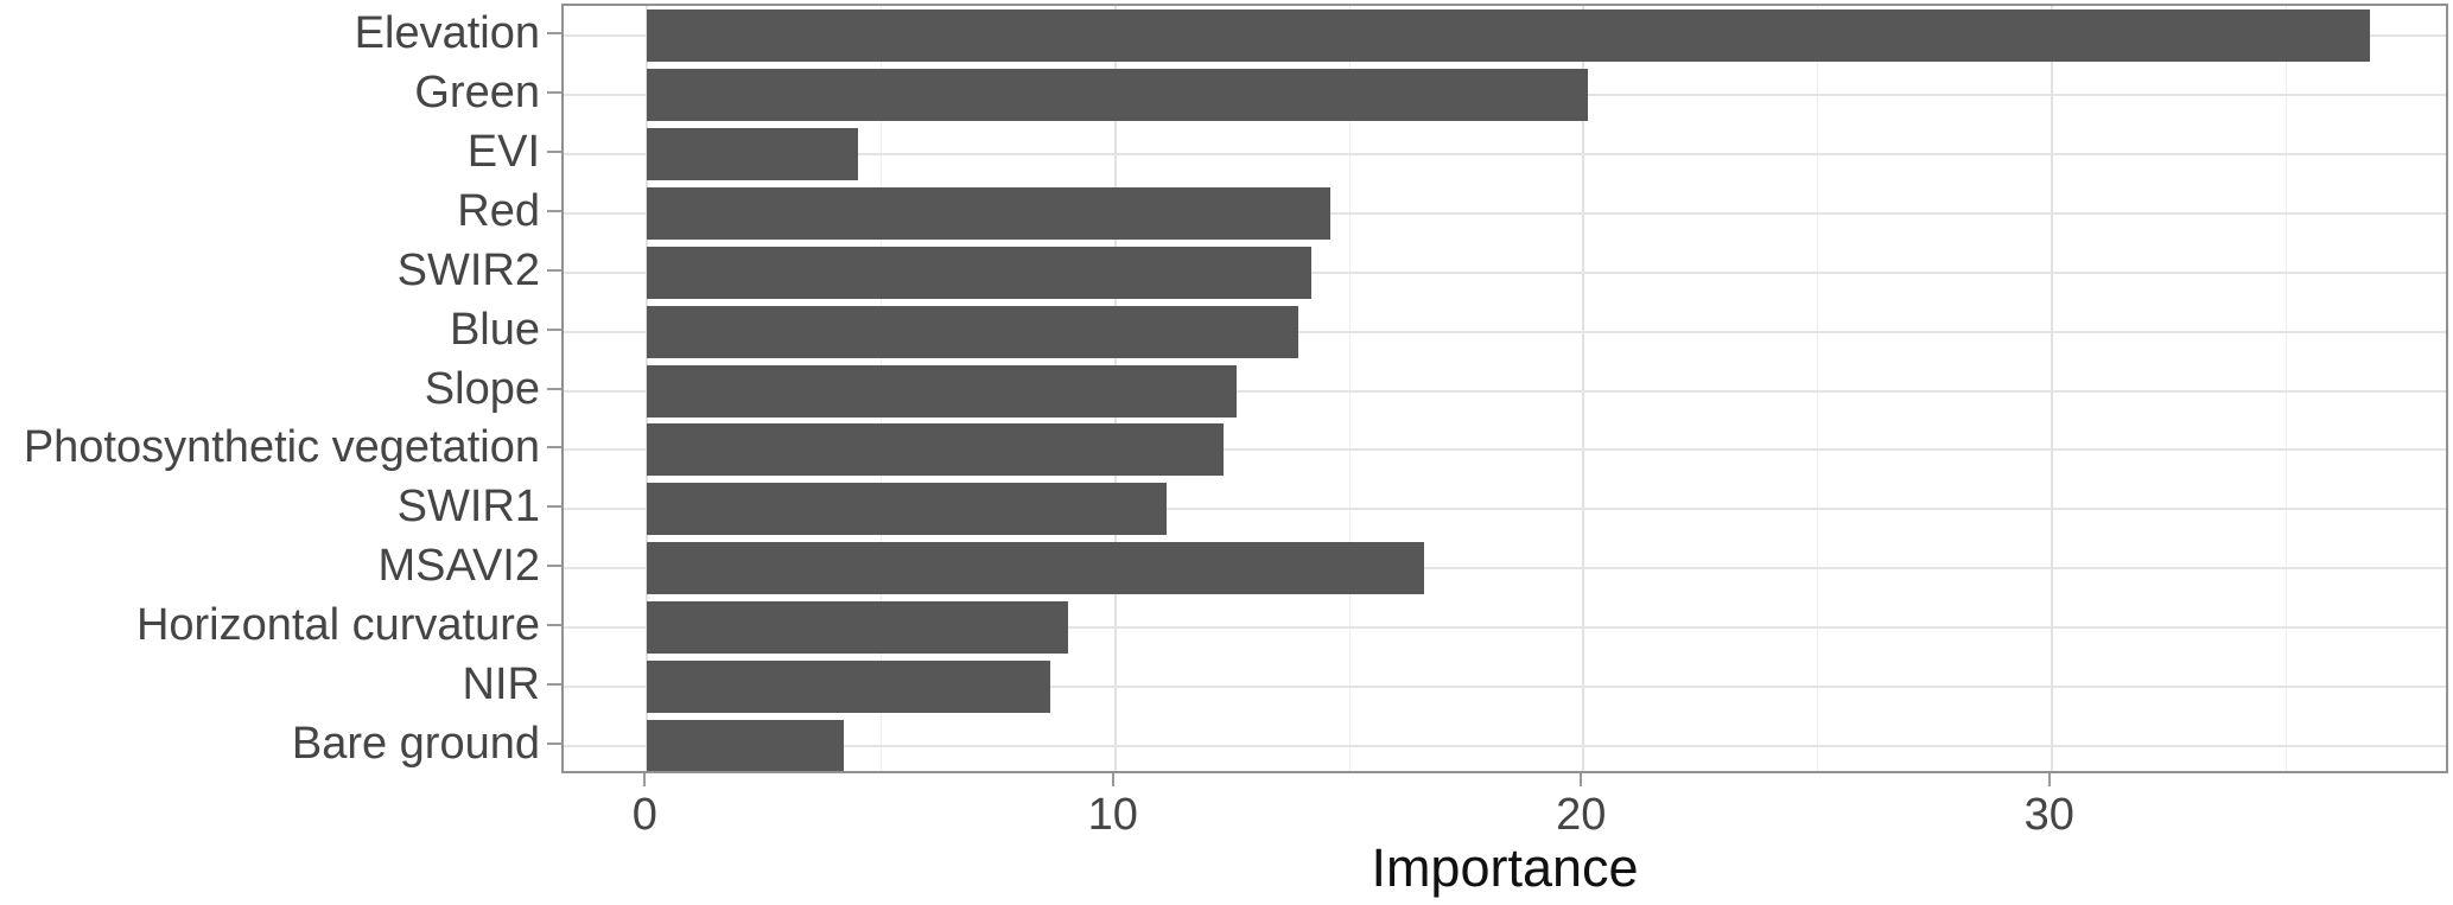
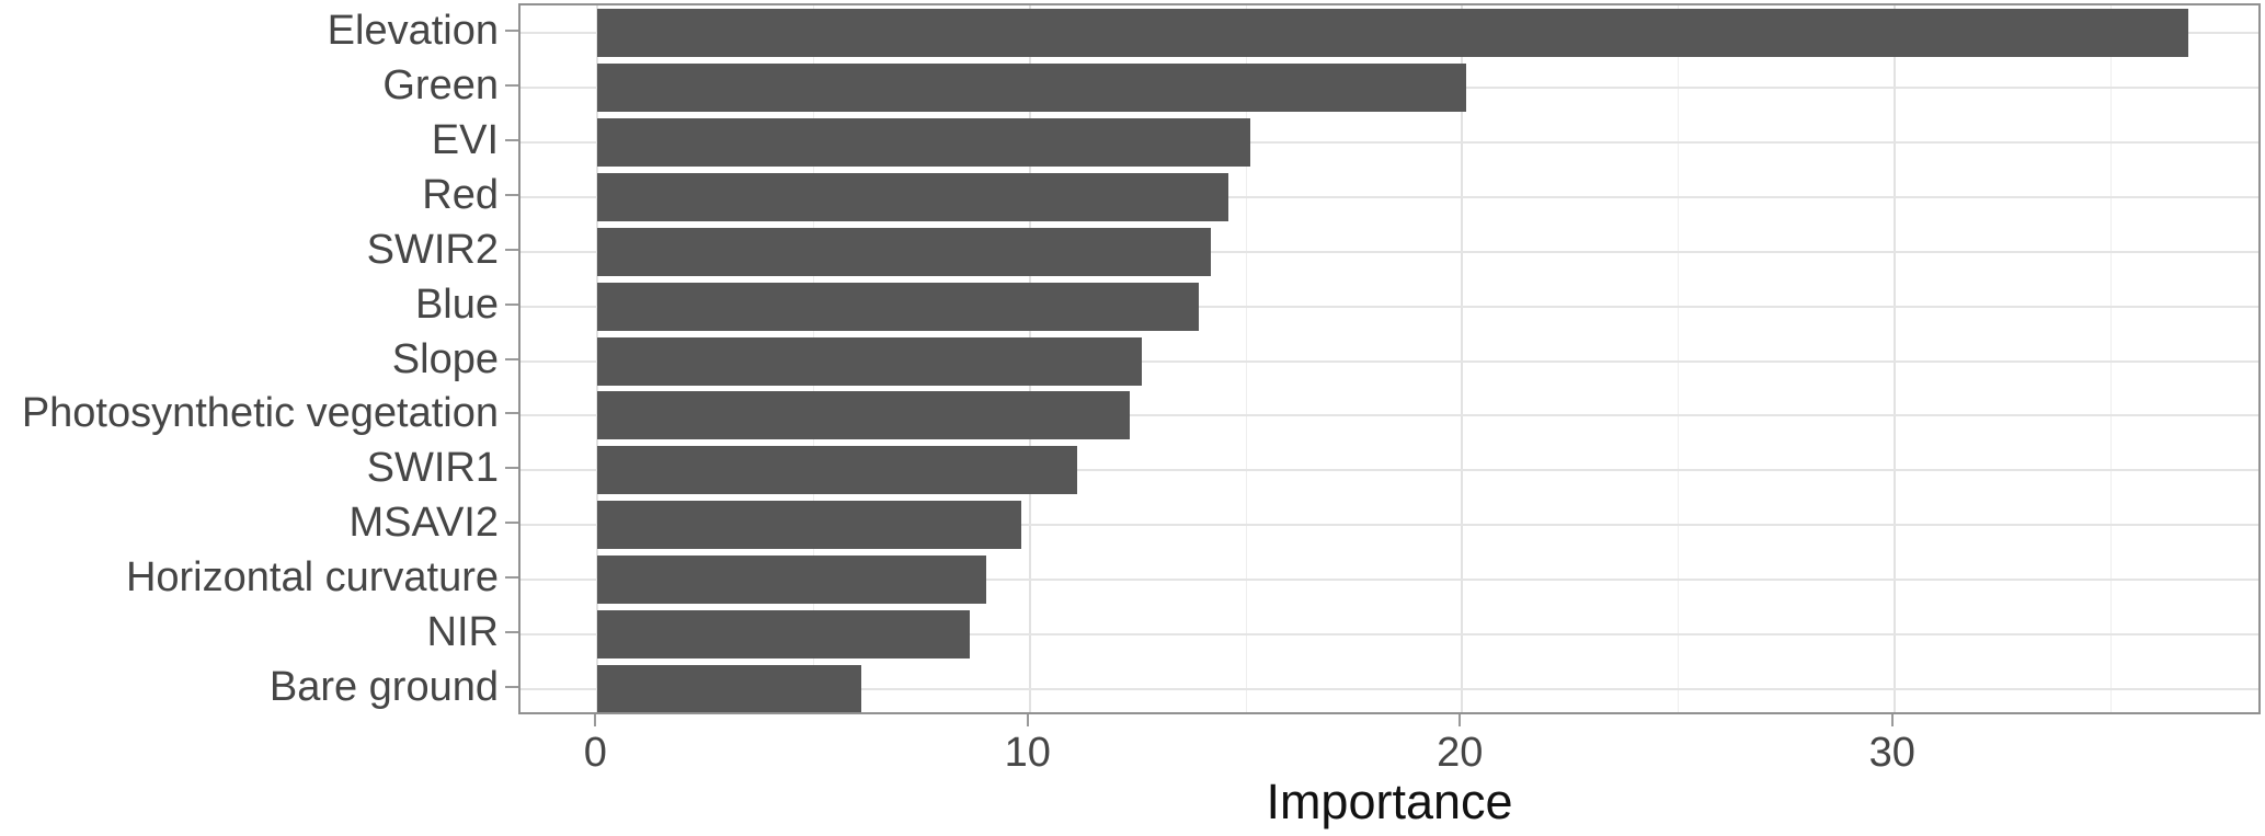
EVI: 4.5 -> 15.1
MSAVI2: 16.6 -> 9.8
Bare ground: 4.2 -> 6.1
